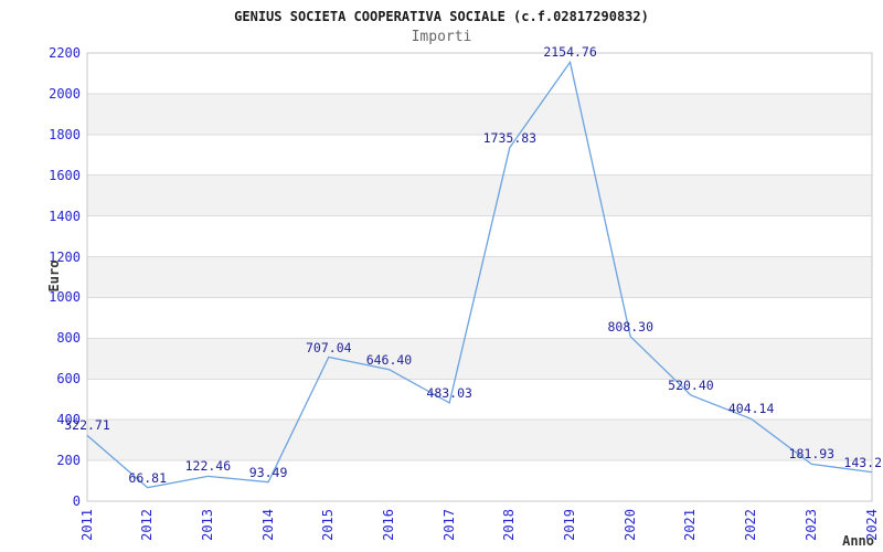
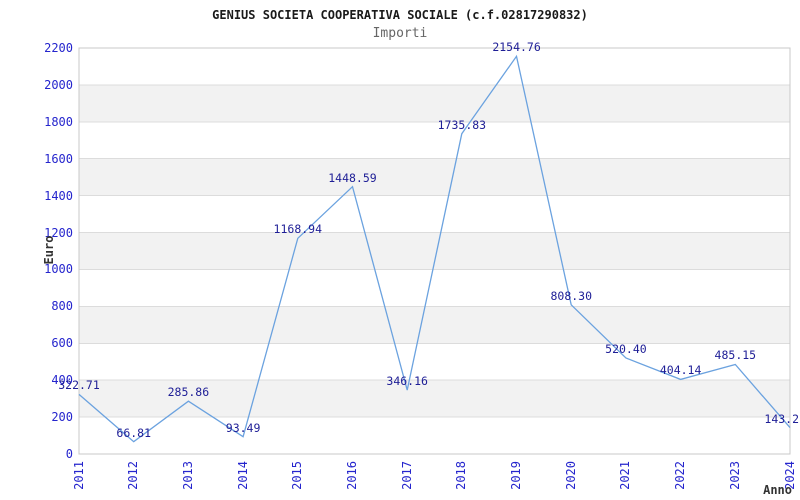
2013: 122.46 -> 285.86
2015: 707.04 -> 1168.94
2016: 646.40 -> 1448.59
2017: 483.03 -> 346.16
2023: 181.93 -> 485.15
